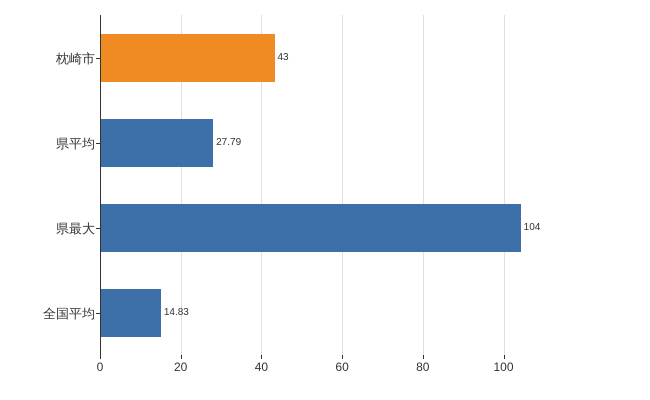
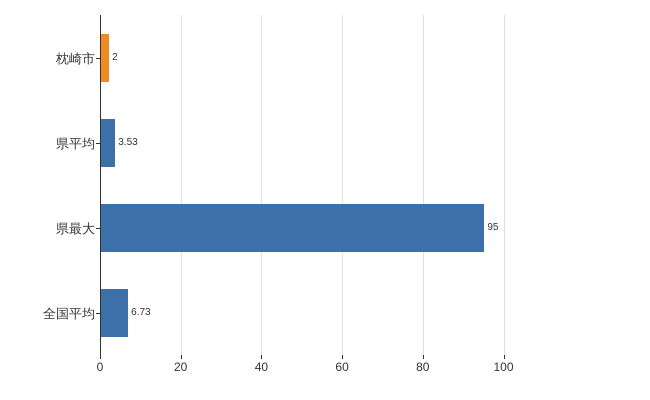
枕崎市: 43 -> 2
県平均: 27.79 -> 3.53
県最大: 104 -> 95
全国平均: 14.83 -> 6.73
